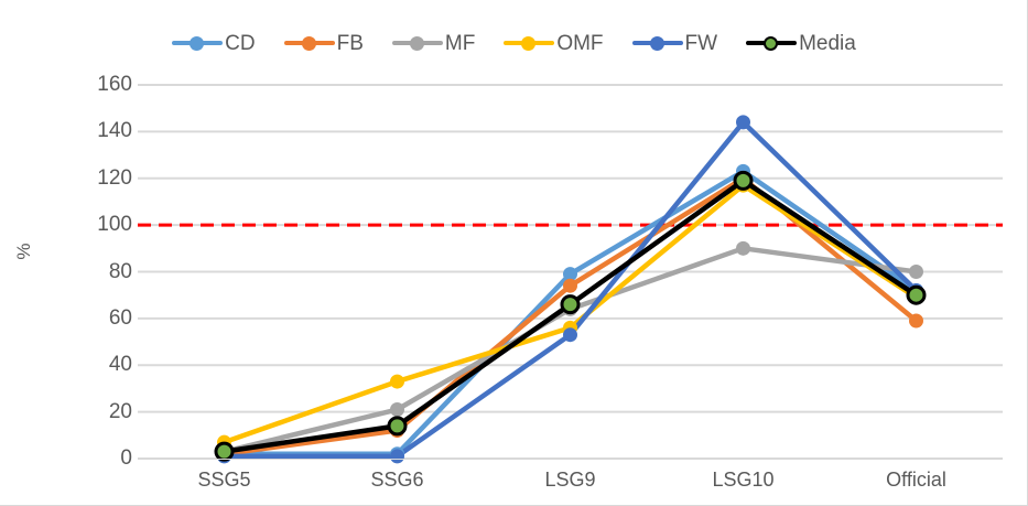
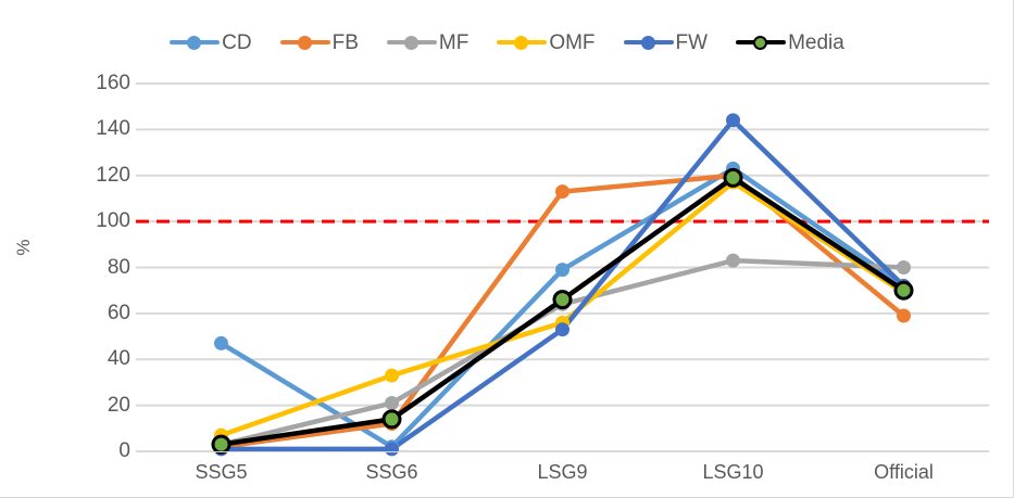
CD/SSG5: 2 -> 47
FB/LSG9: 74 -> 113
MF/LSG10: 90 -> 83
